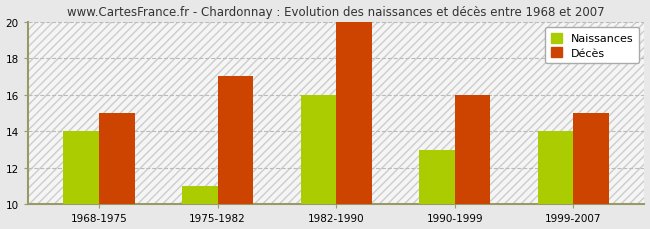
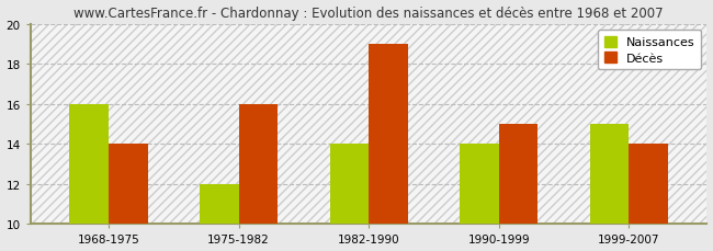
Naissances/1968-1975: 14 -> 16
Décès/1968-1975: 15 -> 14
Naissances/1975-1982: 11 -> 12
Décès/1975-1982: 17 -> 16
Naissances/1982-1990: 16 -> 14
Décès/1982-1990: 20 -> 19
Naissances/1990-1999: 13 -> 14
Décès/1990-1999: 16 -> 15
Naissances/1999-2007: 14 -> 15
Décès/1999-2007: 15 -> 14
